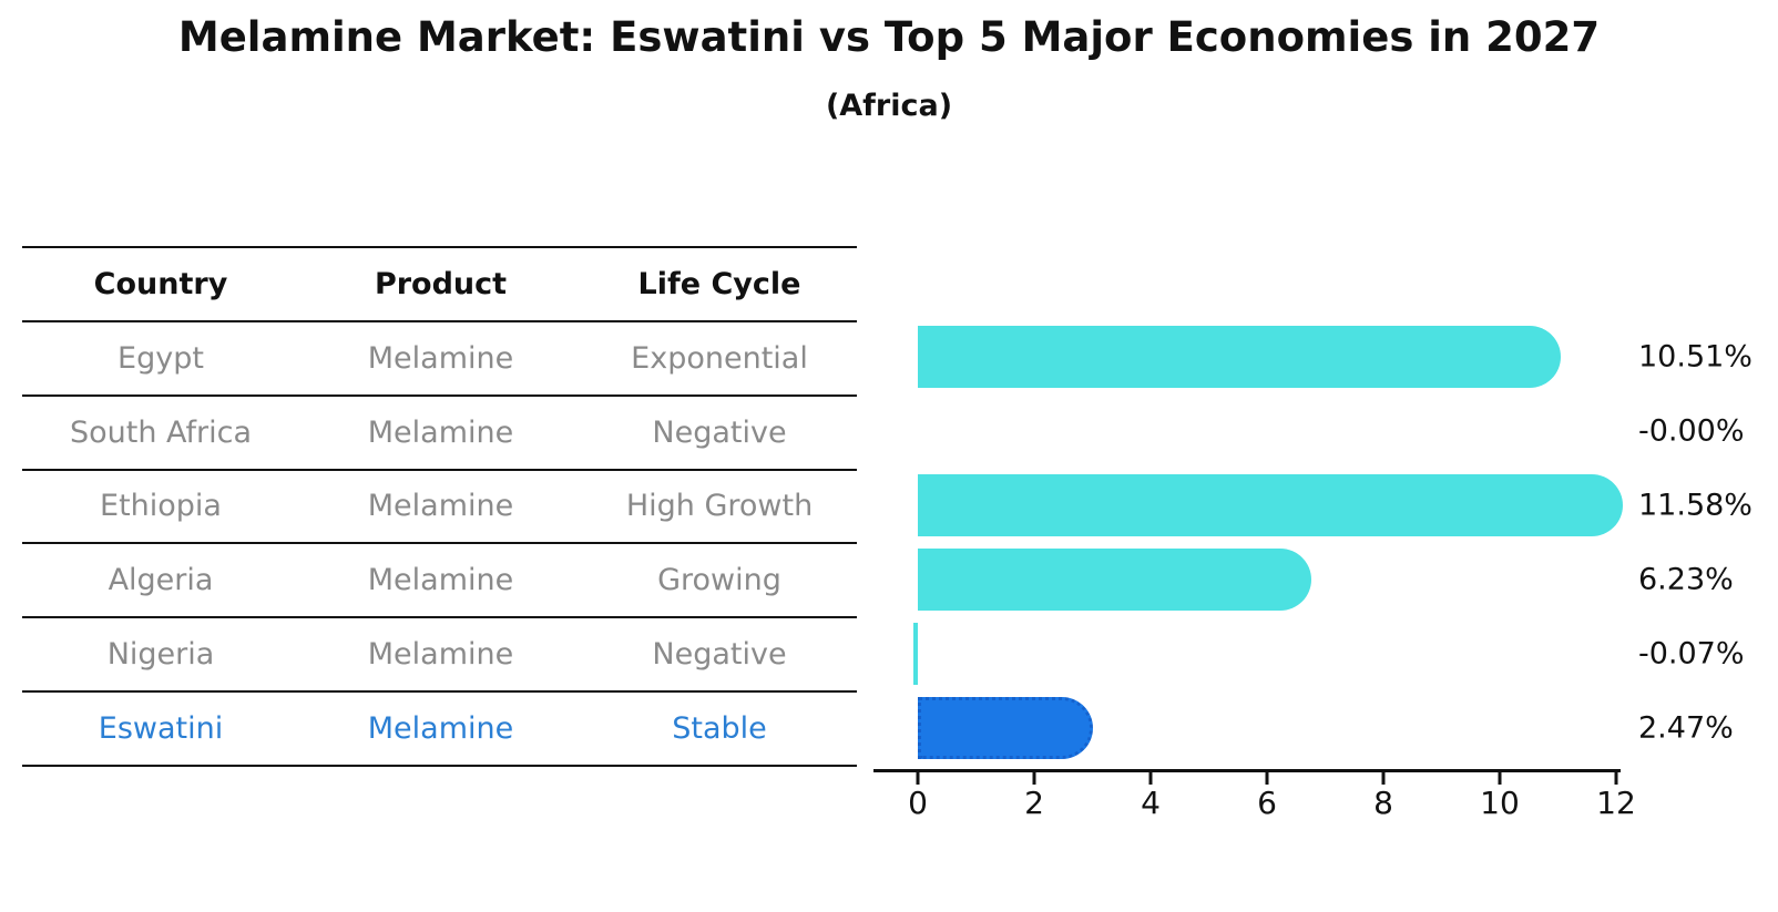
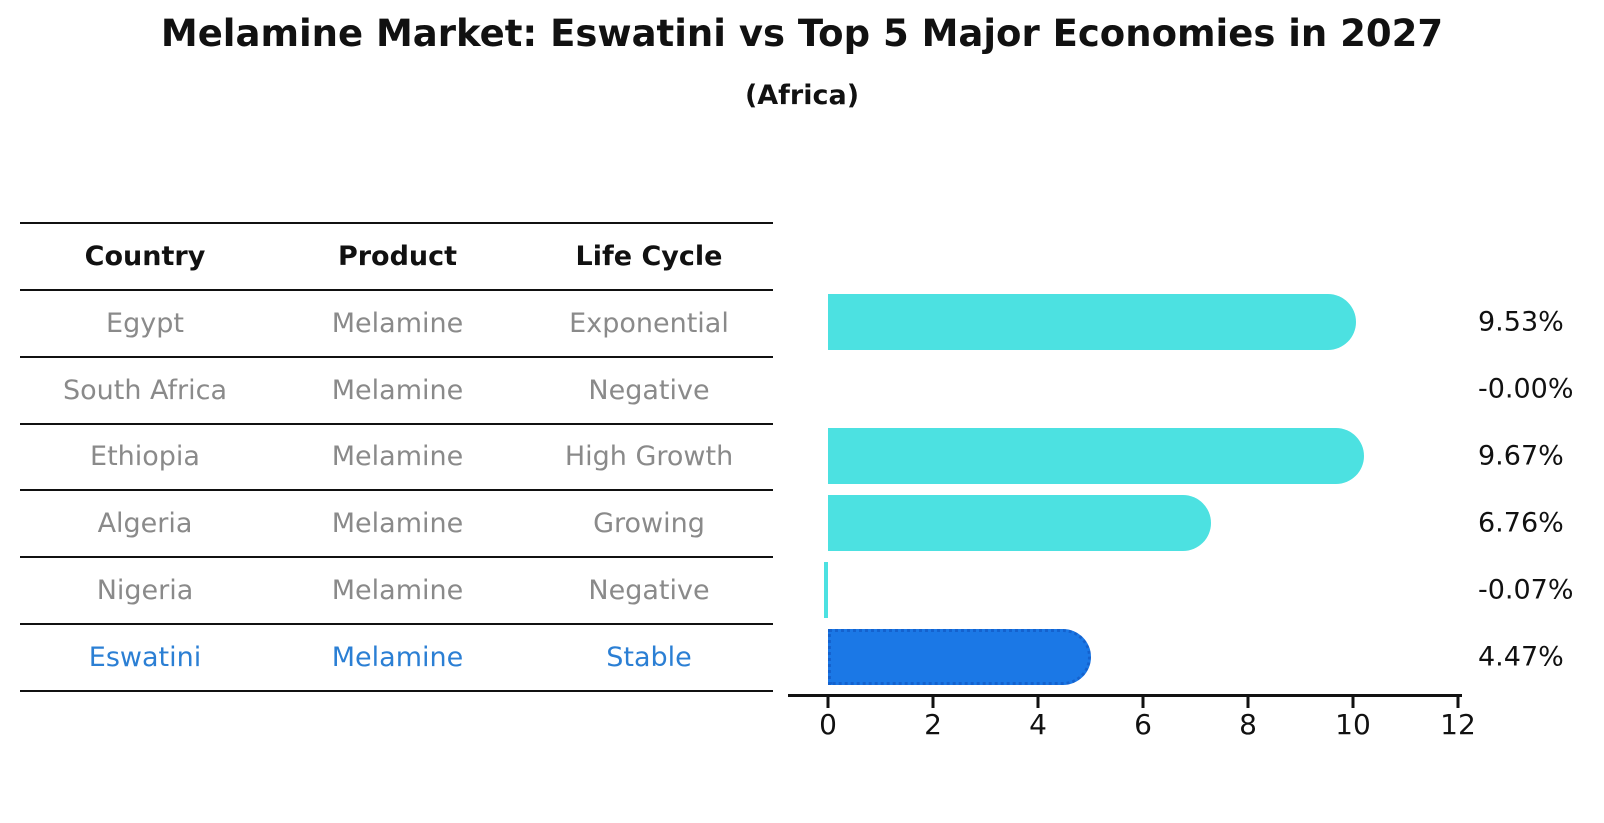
Egypt: 10.51% -> 9.53%
Ethiopia: 11.58% -> 9.67%
Algeria: 6.23% -> 6.76%
Eswatini: 2.47% -> 4.47%
